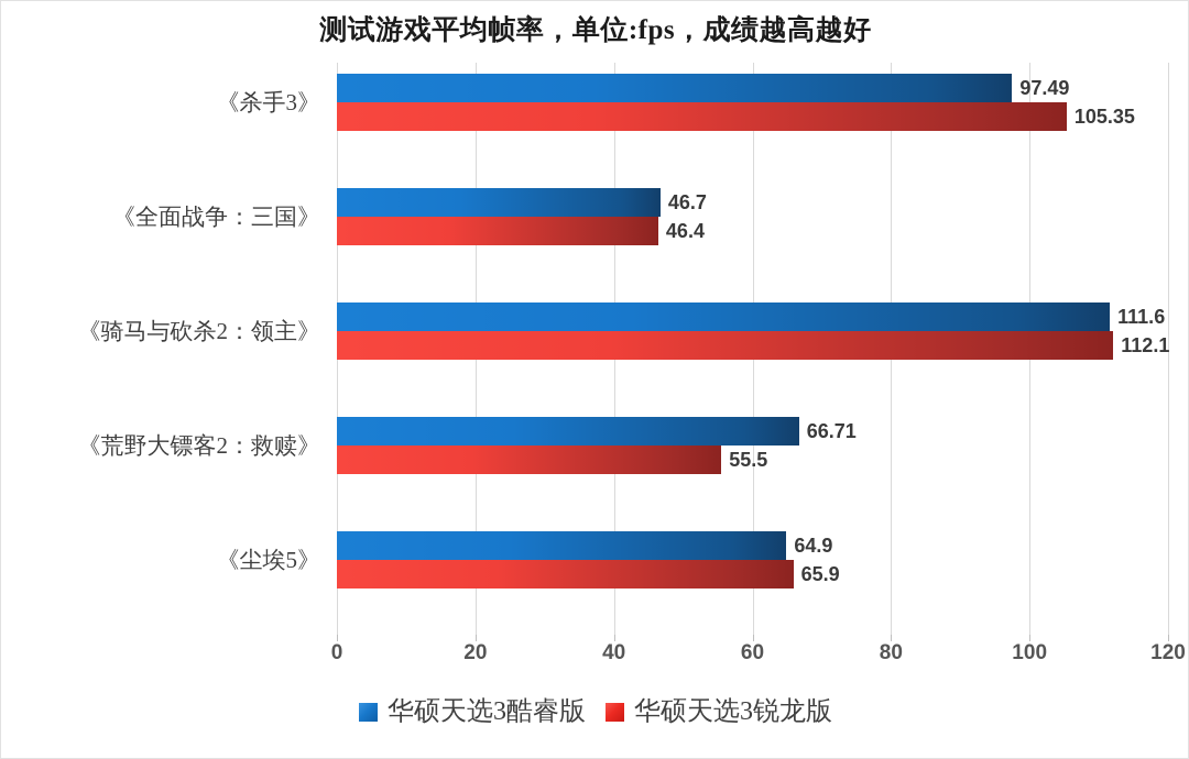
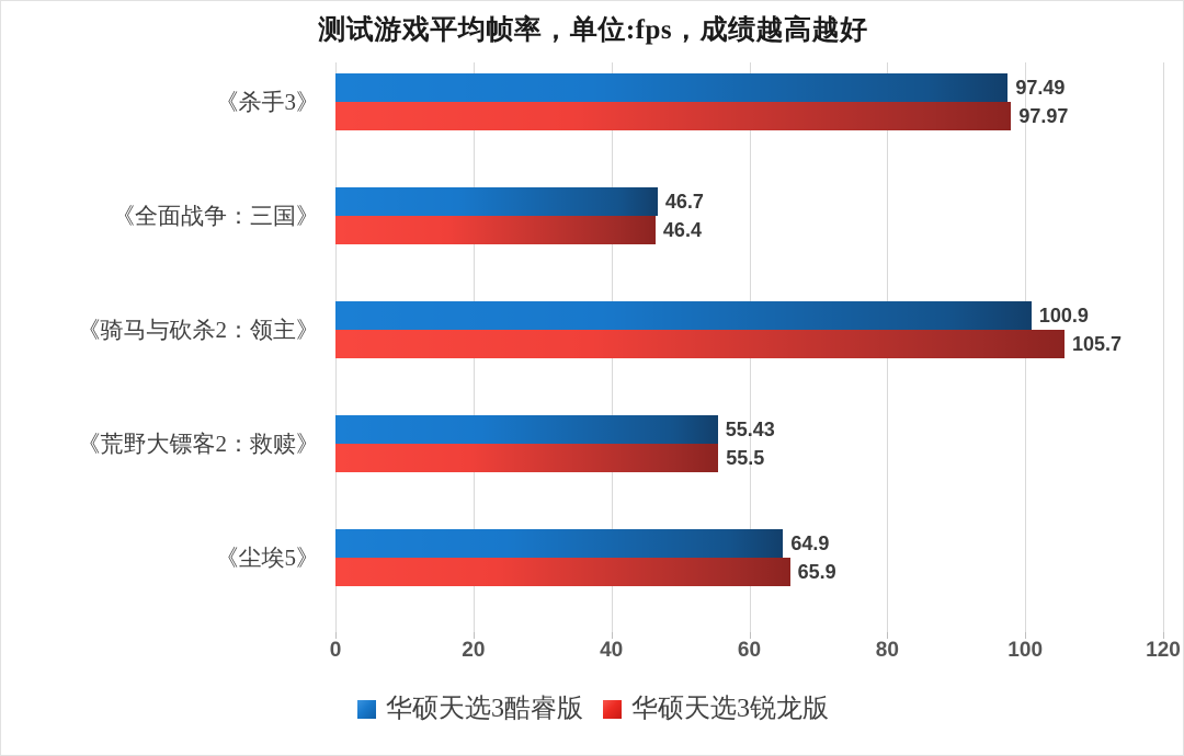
华硕天选3锐龙版/《杀手3》: 105.35 -> 97.97
华硕天选3酷睿版/《骑马与砍杀2：领主》: 111.6 -> 100.9
华硕天选3锐龙版/《骑马与砍杀2：领主》: 112.1 -> 105.7
华硕天选3酷睿版/《荒野大镖客2：救赎》: 66.71 -> 55.43
